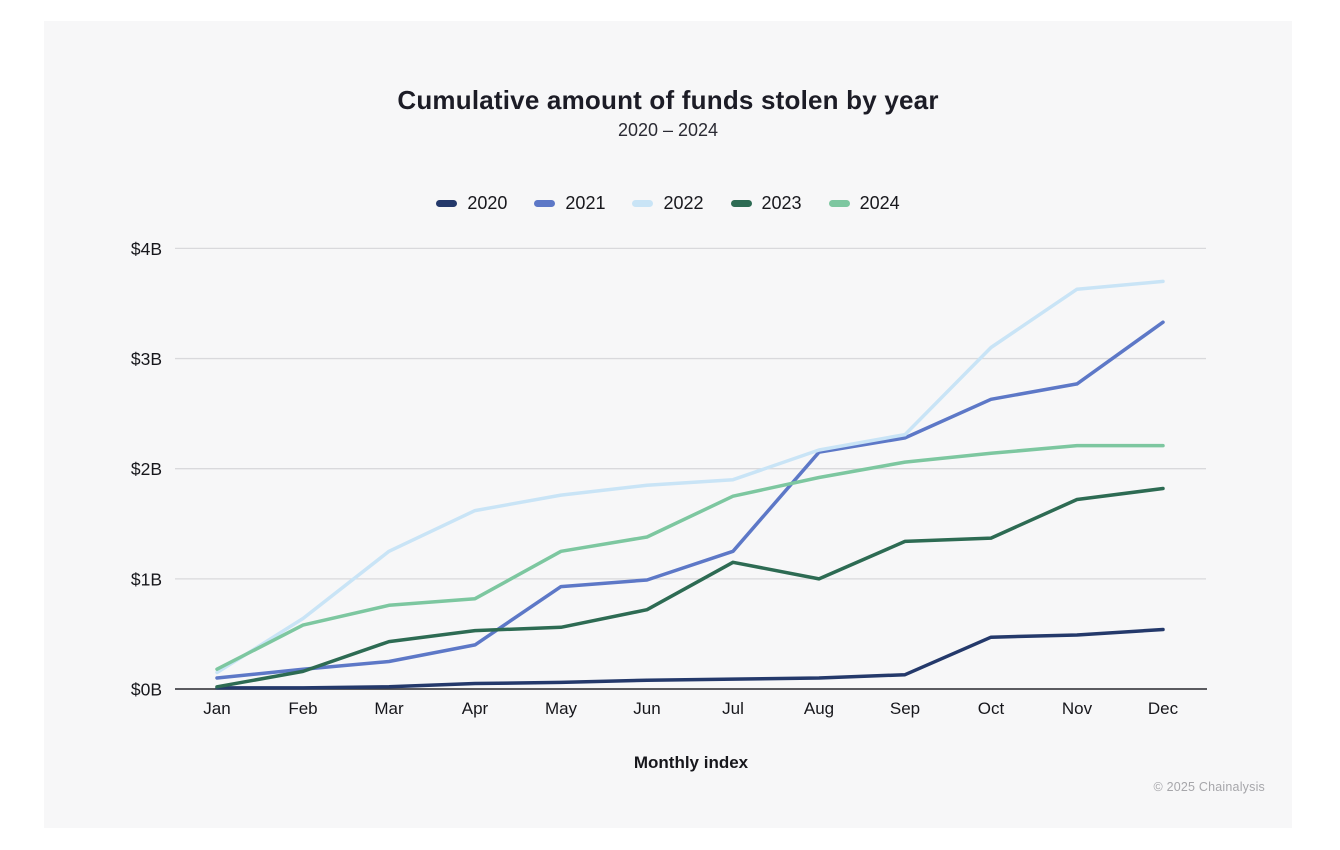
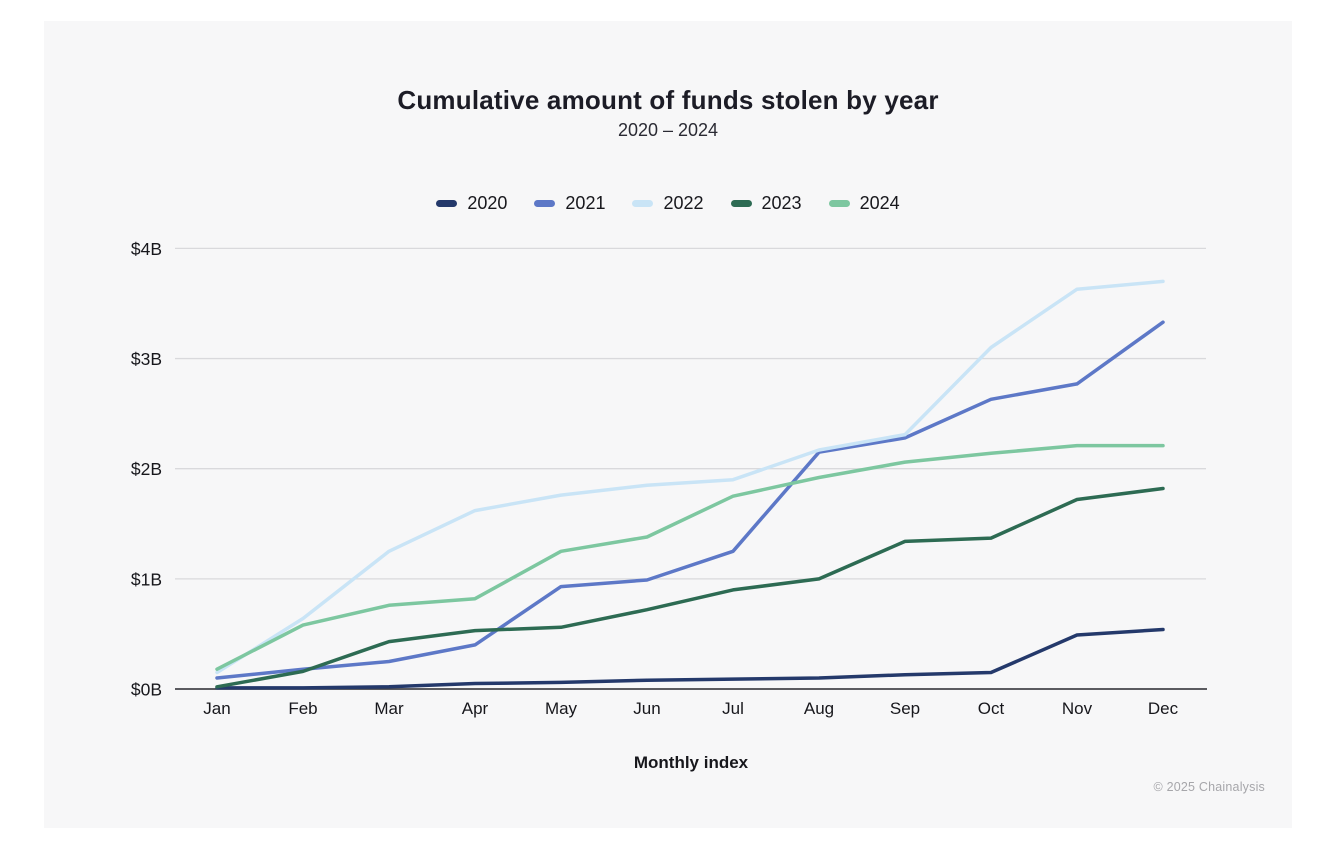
2023/Jul: $1.15B -> $0.90B
2020/Oct: $0.47B -> $0.15B
